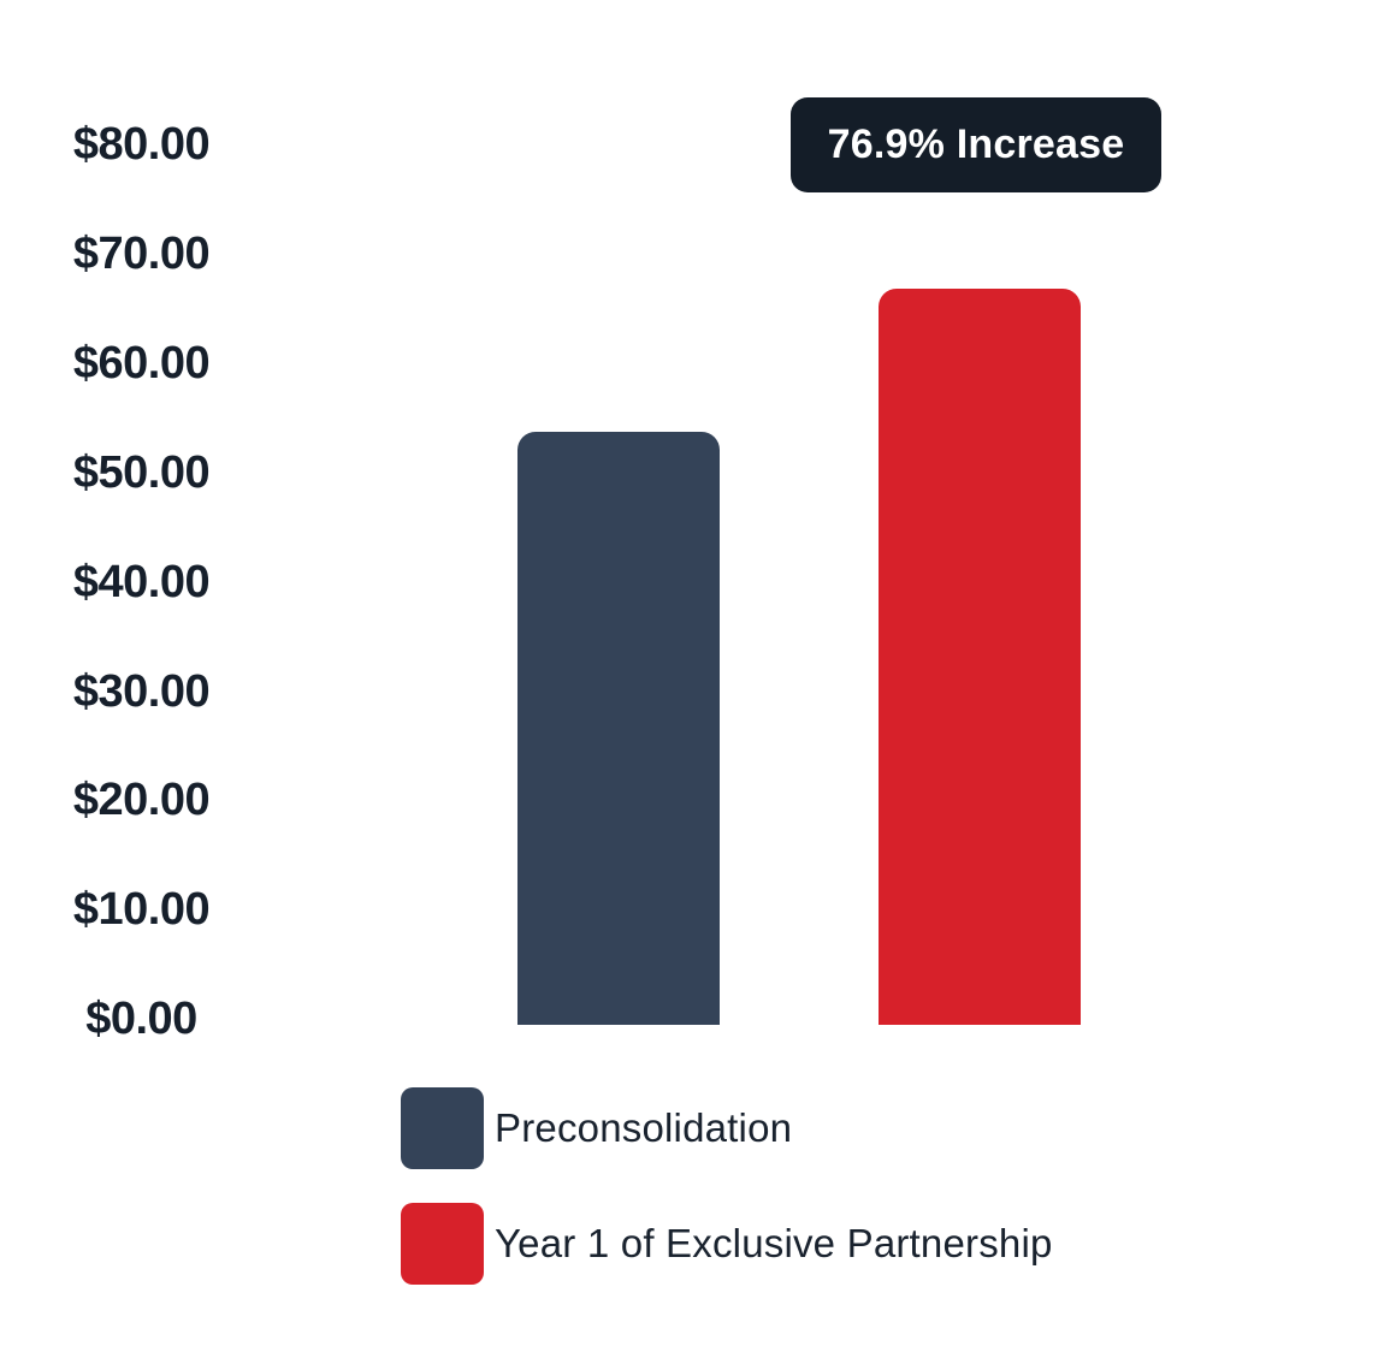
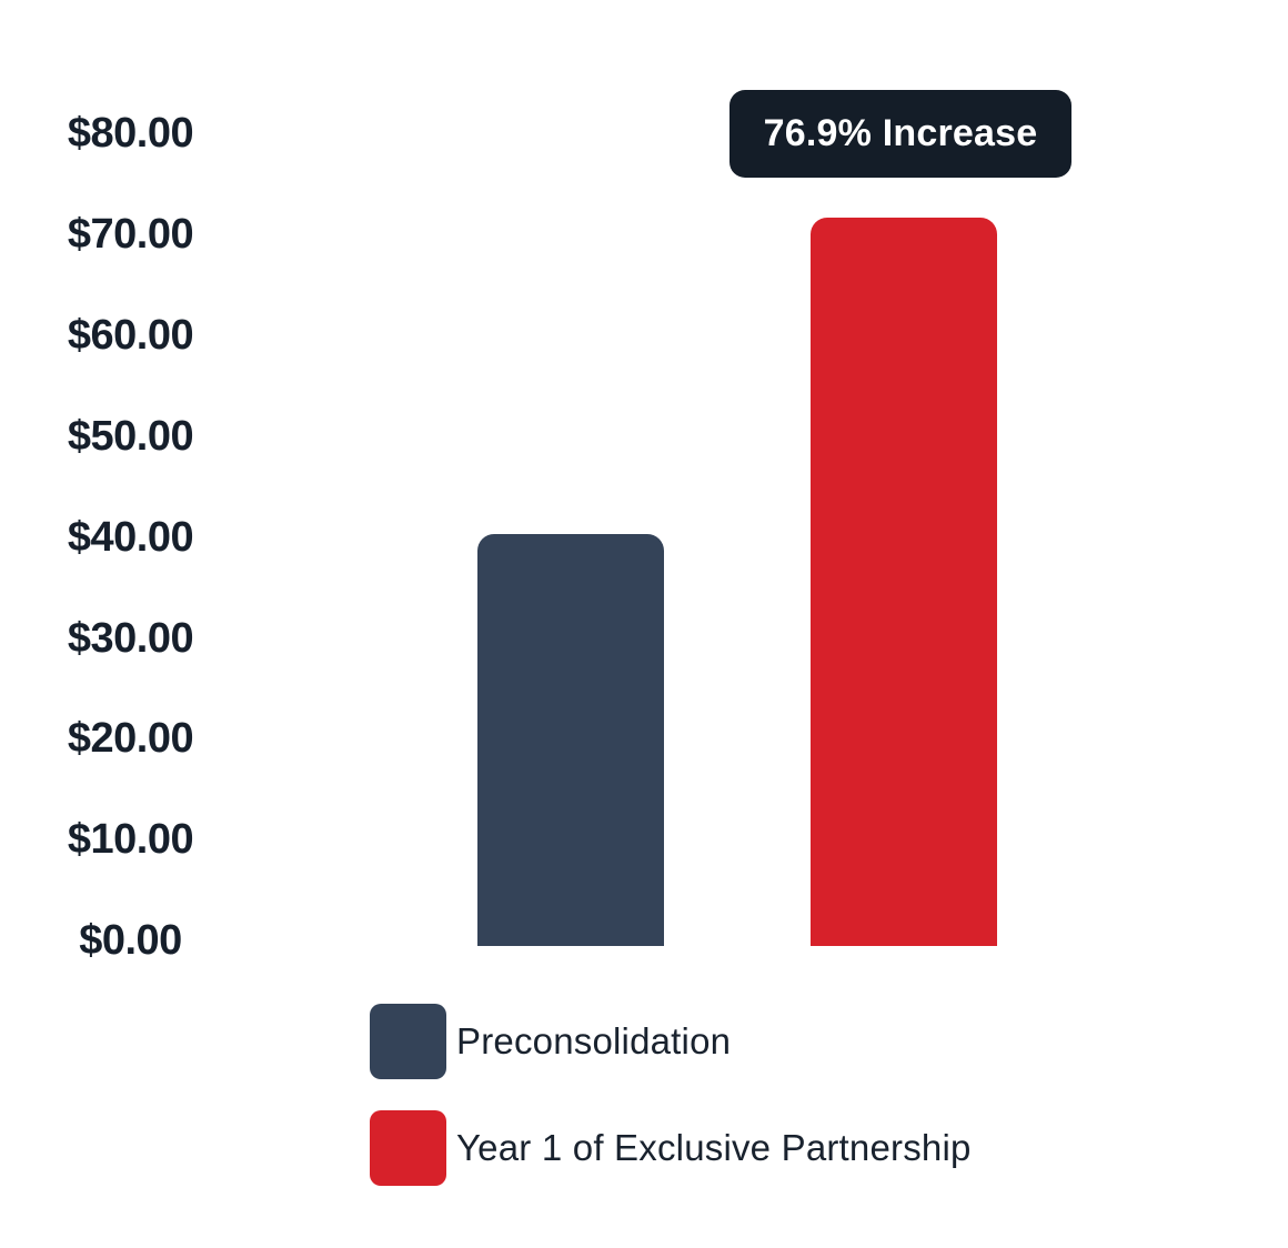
Preconsolidation: $54 -> $41
Year 1 of Exclusive Partnership: $67 -> $72
